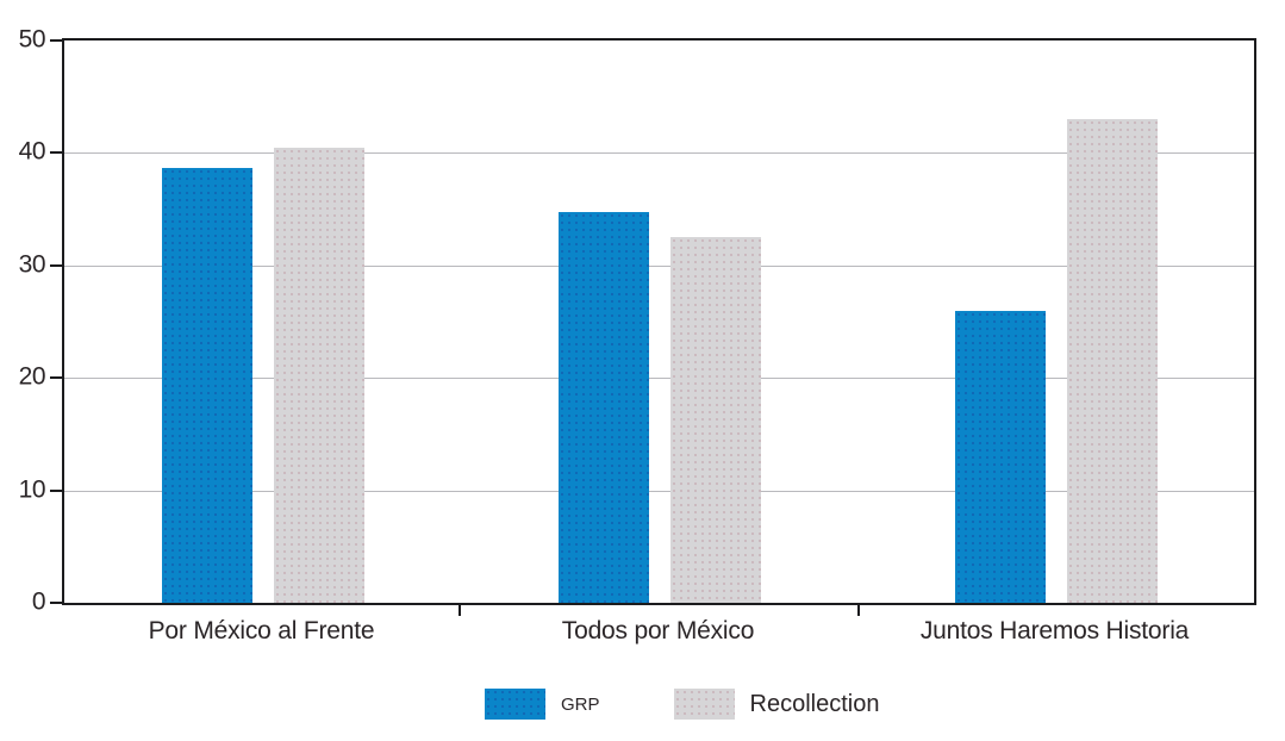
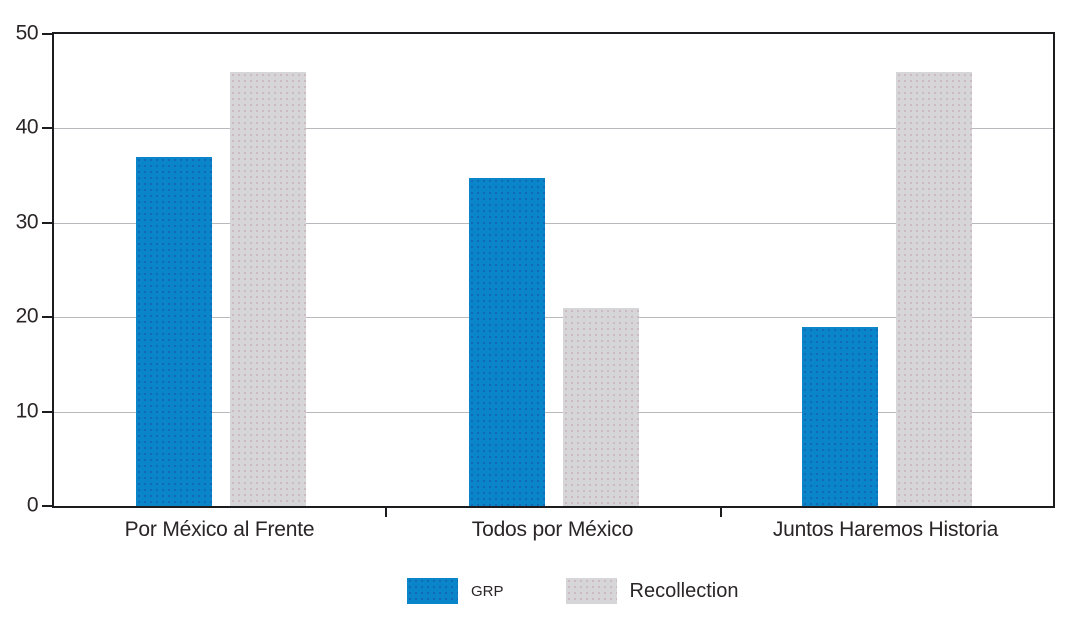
GRP/Por México al Frente: 39 -> 37
Recollection/Por México al Frente: 40 -> 46
Recollection/Todos por México: 32 -> 21
GRP/Juntos Haremos Historia: 26 -> 19
Recollection/Juntos Haremos Historia: 43 -> 46
